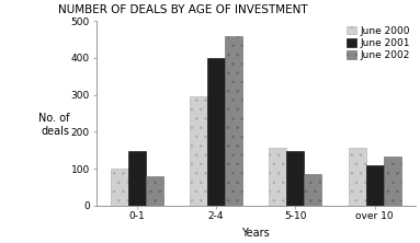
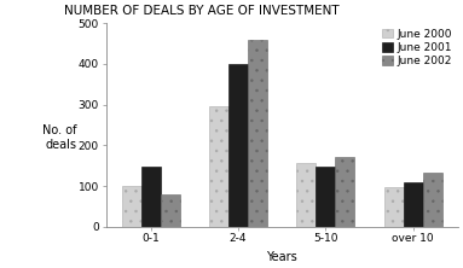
June 2002/5-10: 85 -> 170
June 2000/over 10: 155 -> 98
